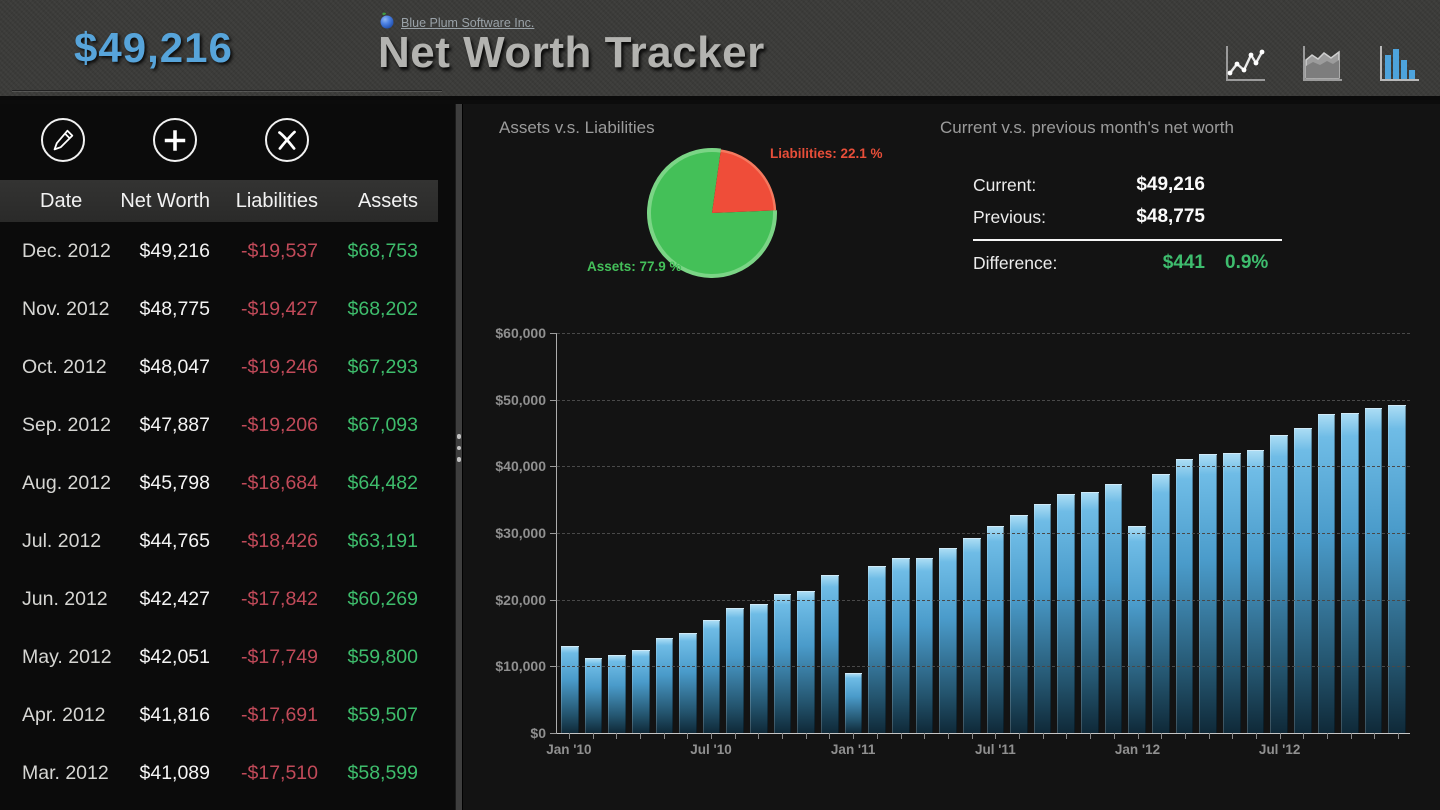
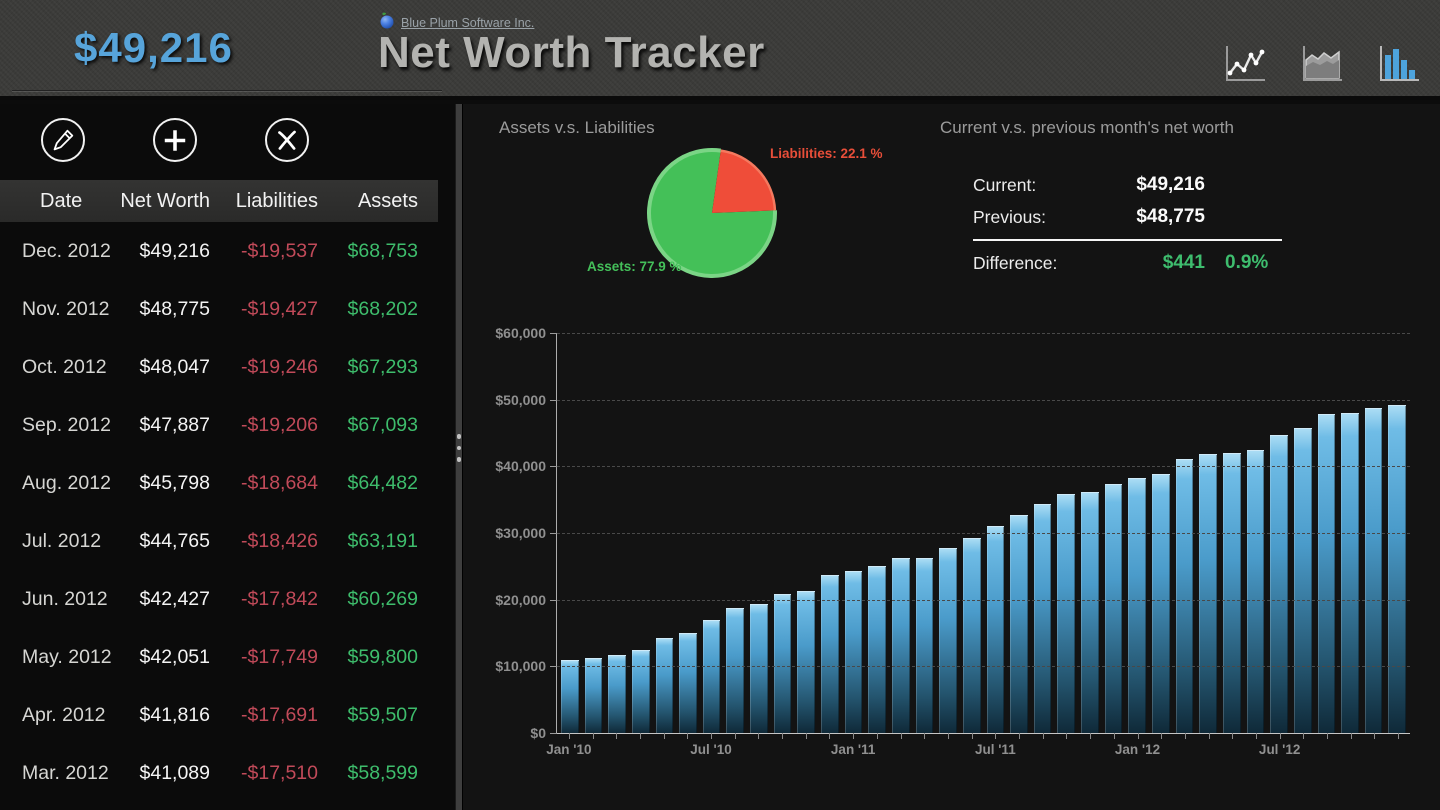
Jan '10: $13000 -> $11000
Jan '11: $9000 -> $24000
Jan '12: $31000 -> $38000
